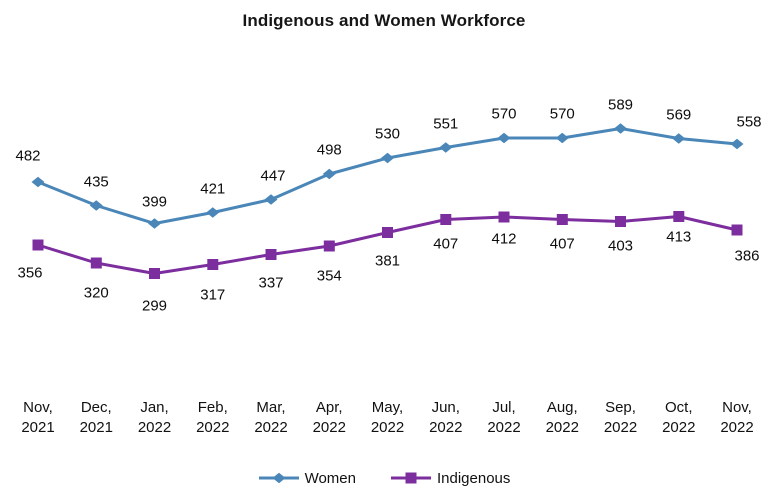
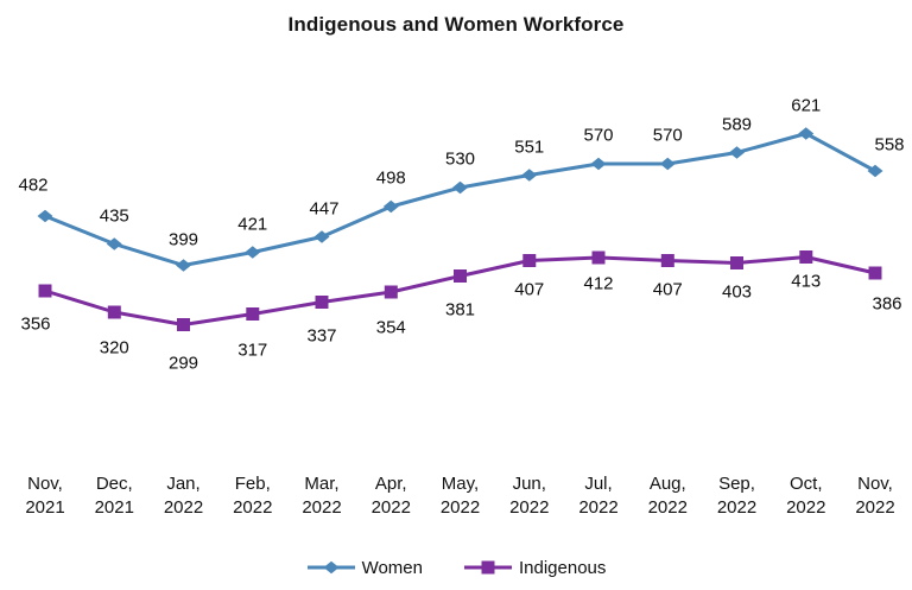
Women/Oct, 2022: 569 -> 621
